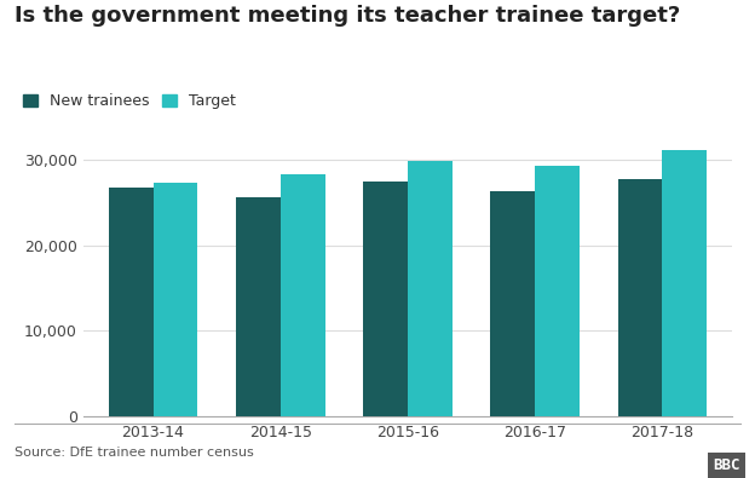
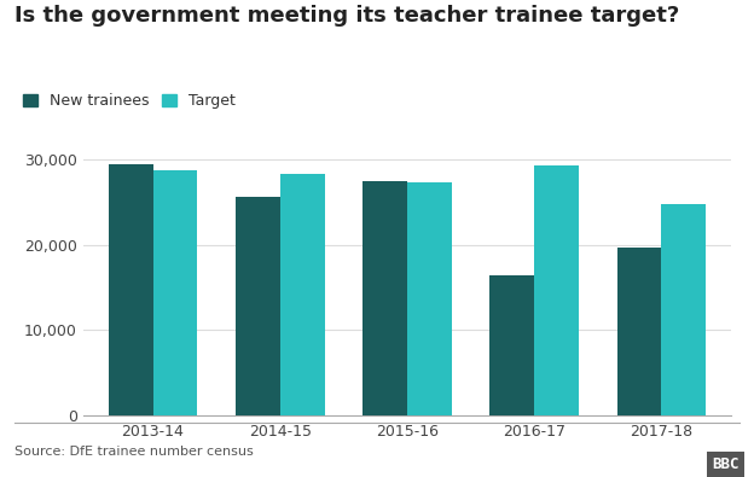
New trainees/2013-14: 26,700 -> 29,400
Target/2013-14: 27,300 -> 28,800
Target/2015-16: 29,900 -> 27,400
New trainees/2016-17: 26,400 -> 16,400
New trainees/2017-18: 27,700 -> 19,600
Target/2017-18: 31,100 -> 24,800
